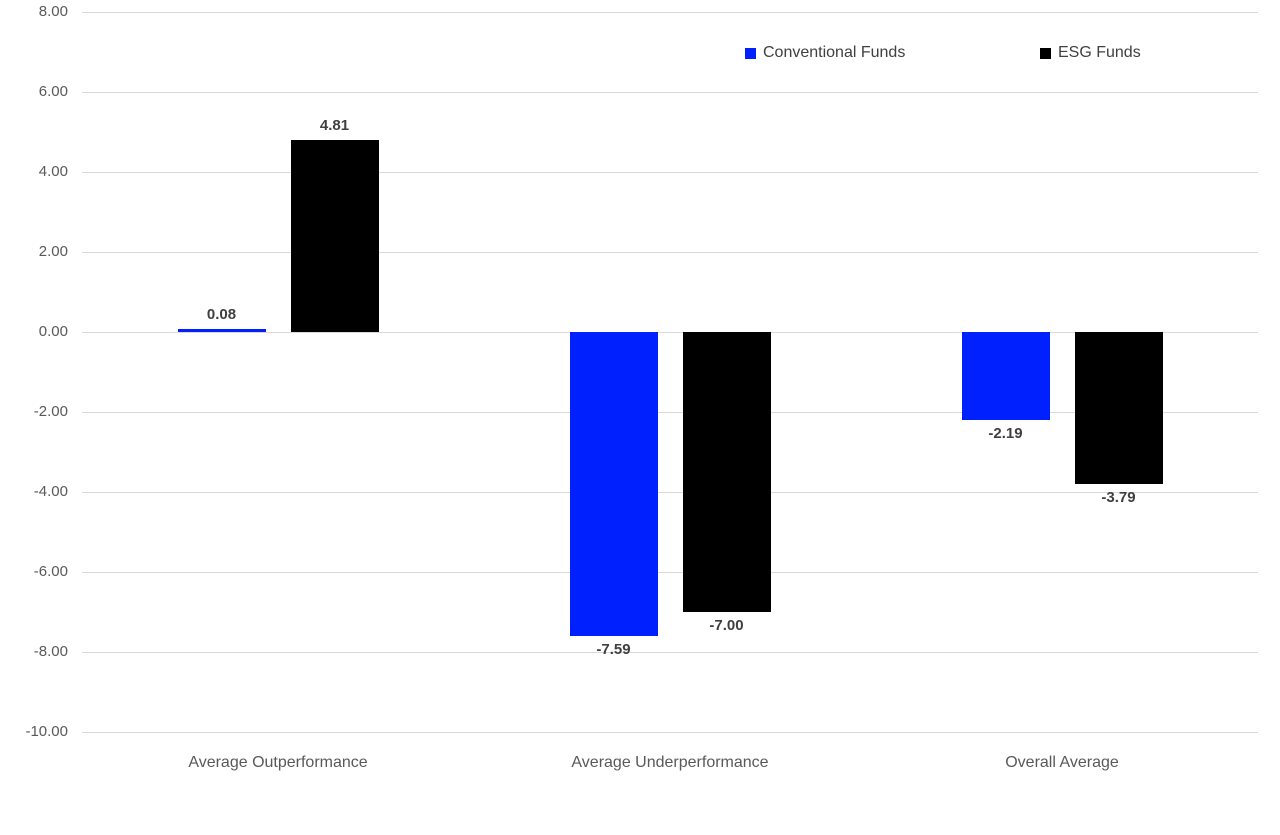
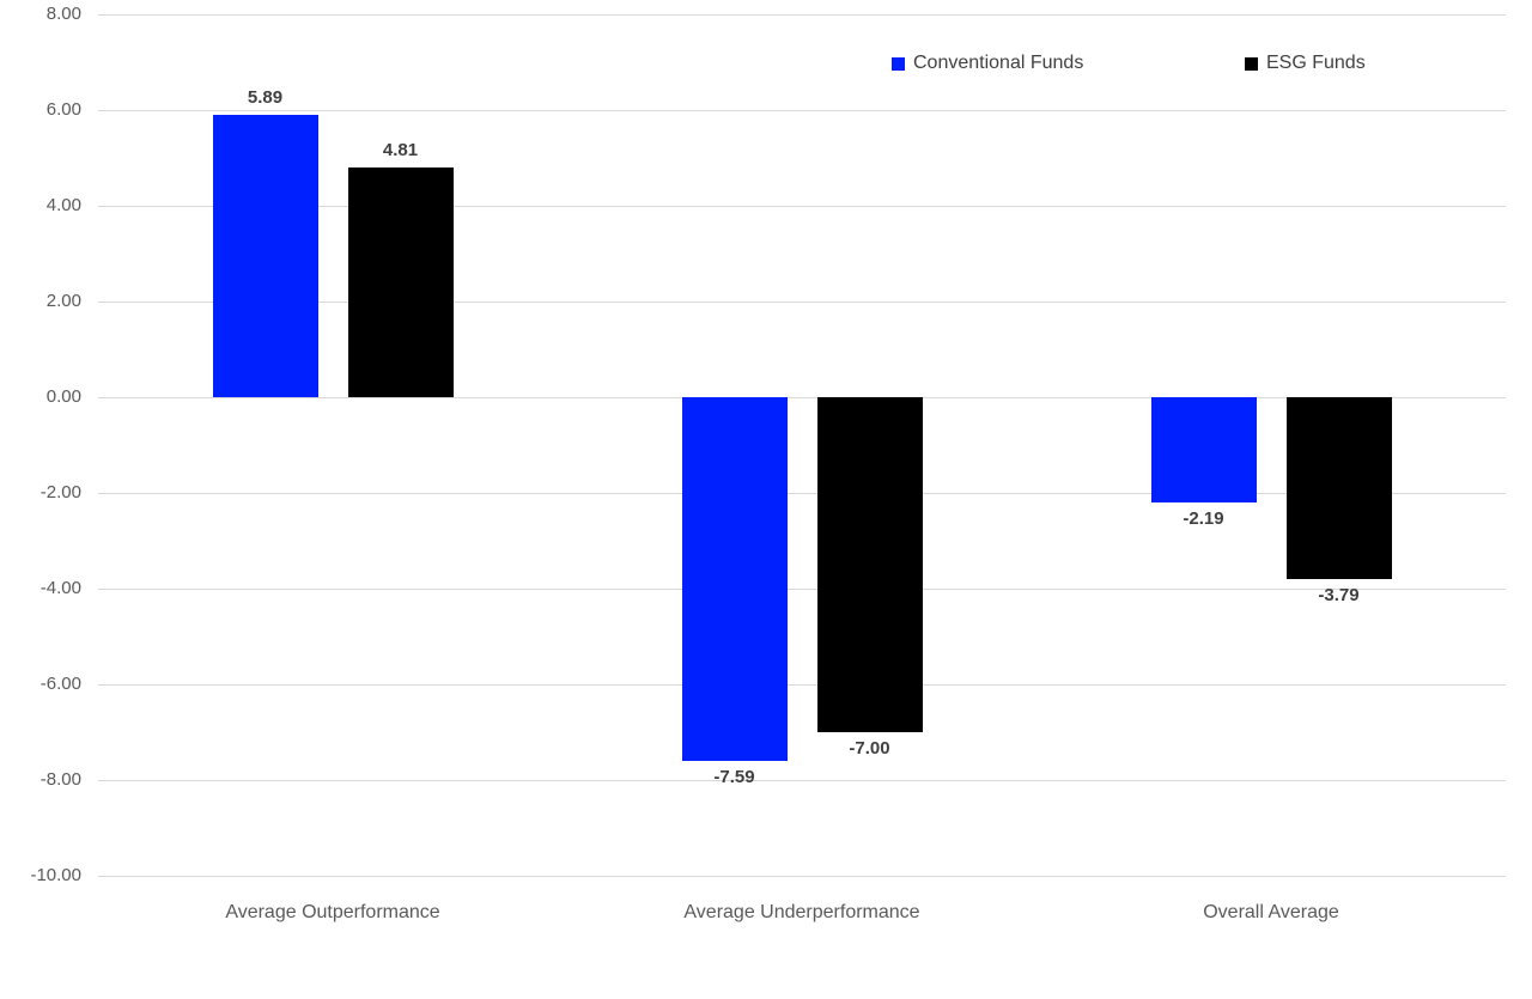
Conventional Funds/Average Outperformance: 0.08 -> 5.89
